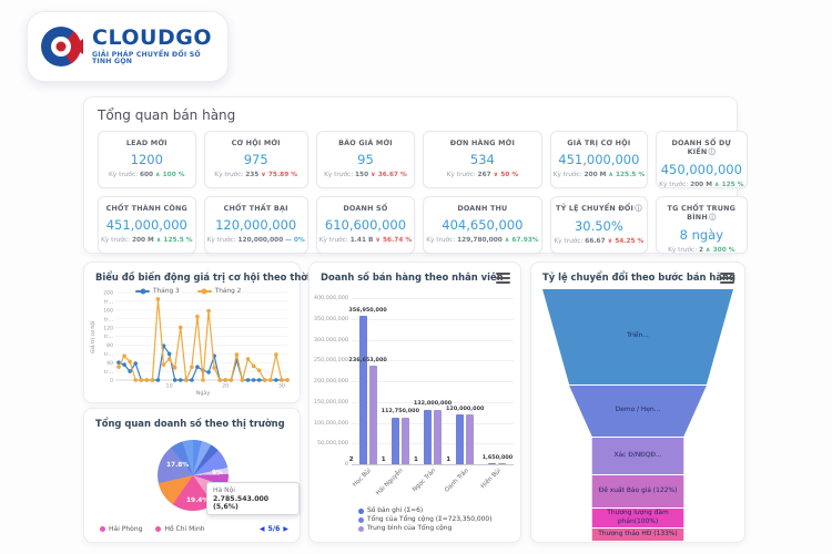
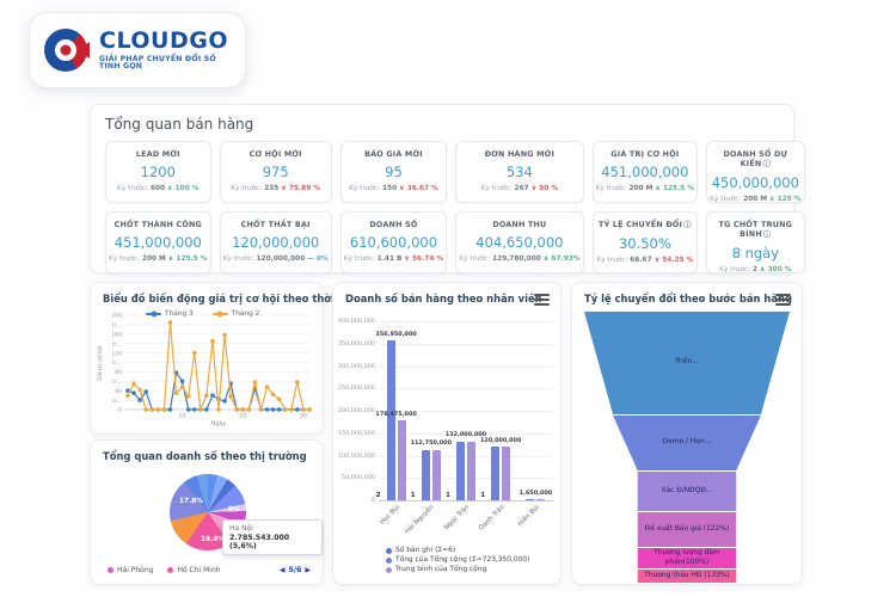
Doanh số bán hàng theo nhân viên/Trung bình của Tổng cộng/Học Bùi: 236,653,000 -> 178,475,000
